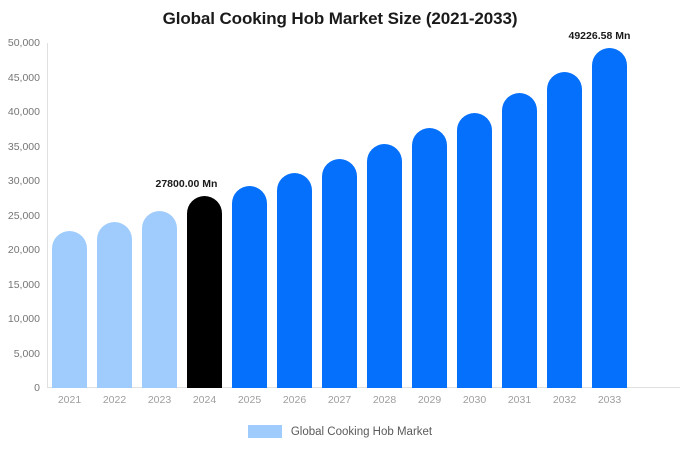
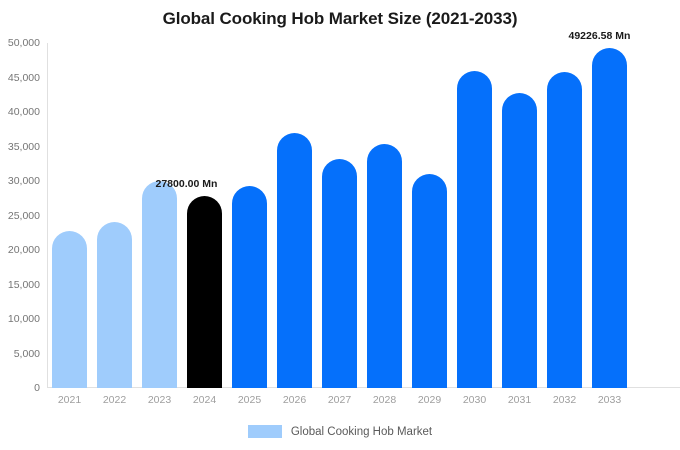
2023: 26000 -> 30000
2026: 31000 -> 37000
2029: 38000 -> 31000
2030: 40000 -> 46000
